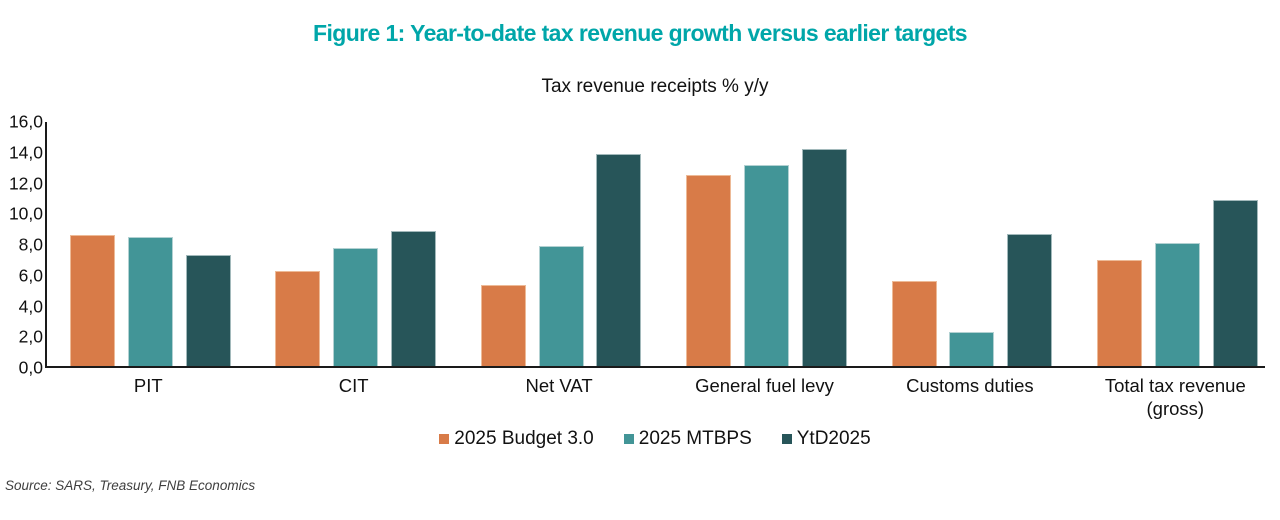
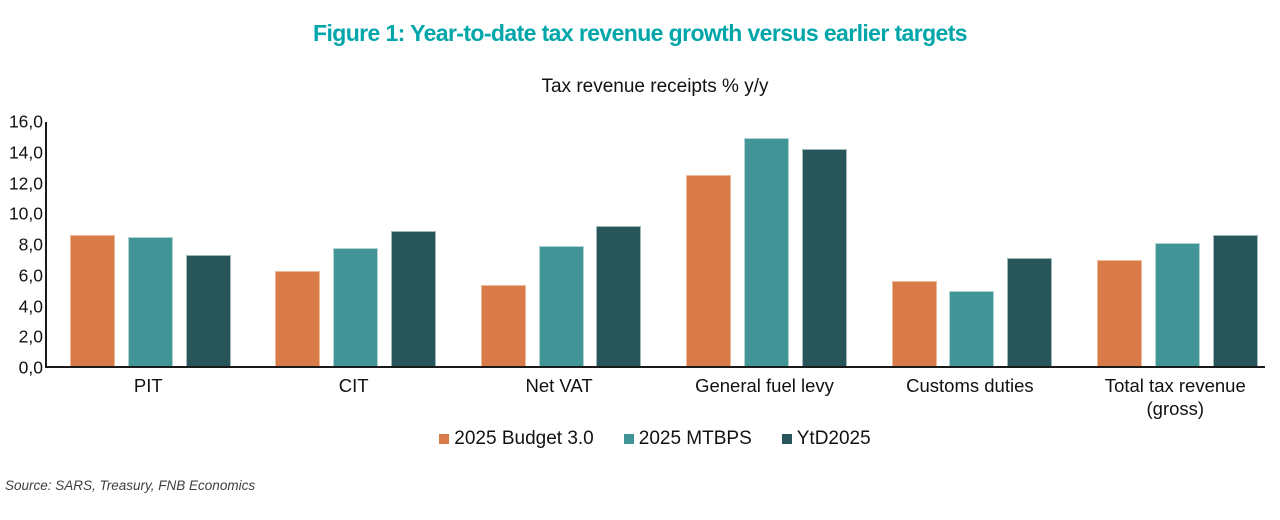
YtD2025/Net VAT: 13,8 -> 9,1
2025 MTBPS/General fuel levy: 13,1 -> 14,8
2025 MTBPS/Customs duties: 2,2 -> 4,9
YtD2025/Customs duties: 8,6 -> 7,0
YtD2025/Total tax revenue (gross): 10,8 -> 8,5
